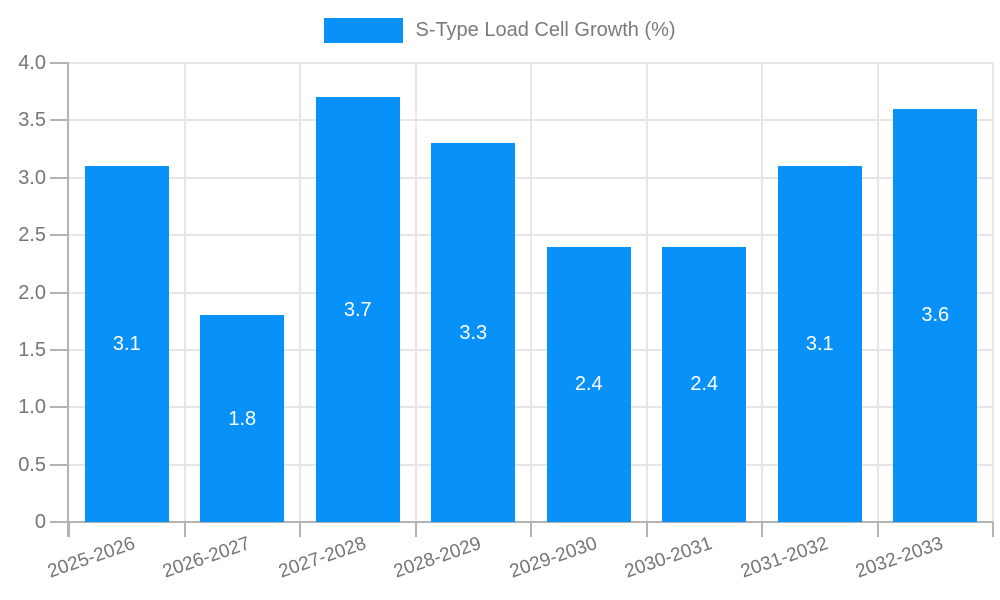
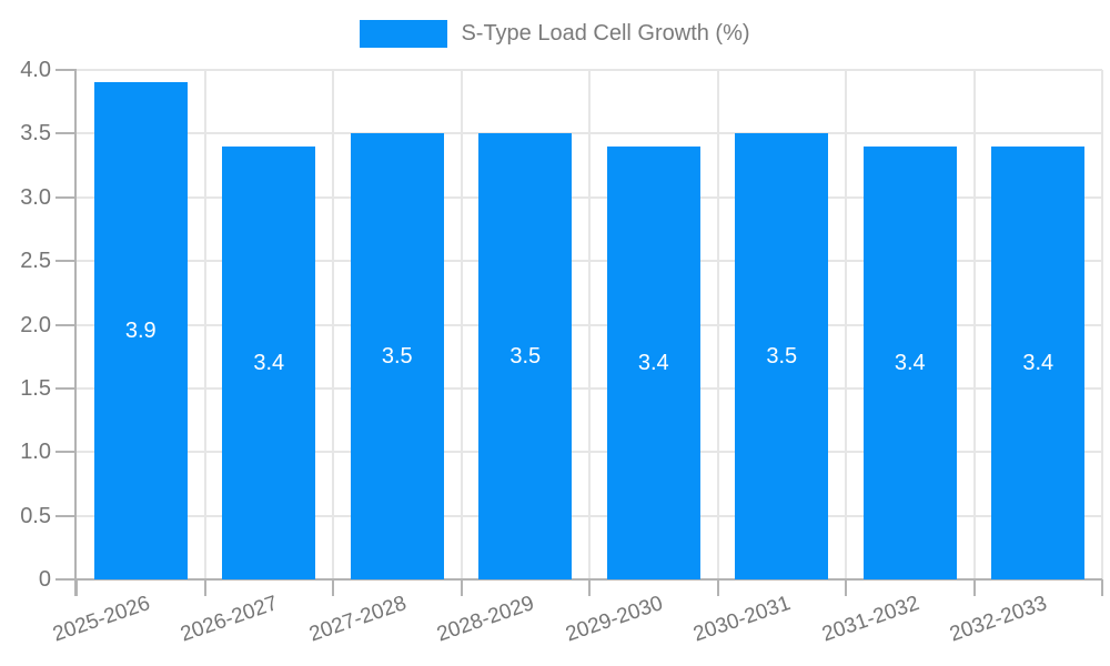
2025-2026: 3.1 -> 3.9
2026-2027: 1.8 -> 3.4
2027-2028: 3.7 -> 3.5
2028-2029: 3.3 -> 3.5
2029-2030: 2.4 -> 3.4
2030-2031: 2.4 -> 3.5
2031-2032: 3.1 -> 3.4
2032-2033: 3.6 -> 3.4
